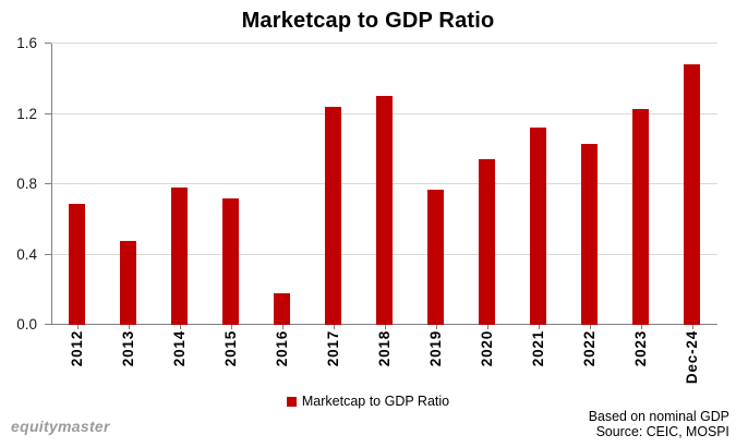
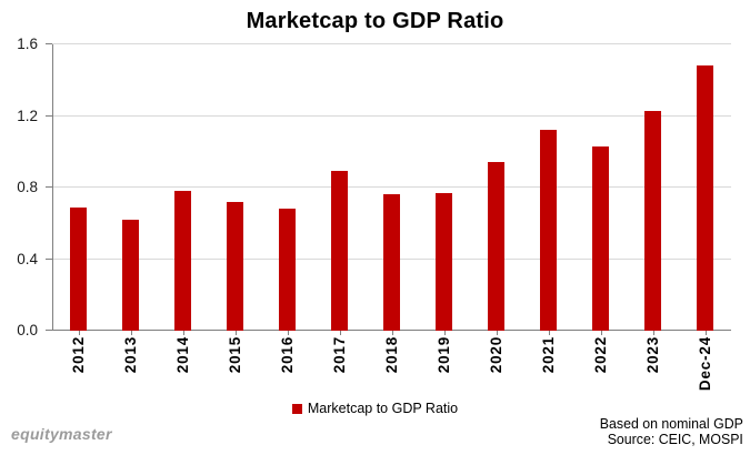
2013: 0.48 -> 0.62
2016: 0.18 -> 0.68
2017: 1.24 -> 0.89
2018: 1.30 -> 0.76
